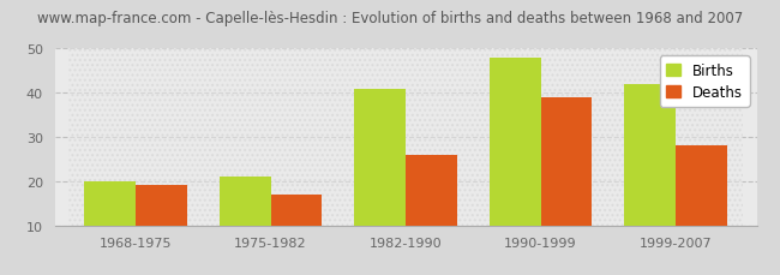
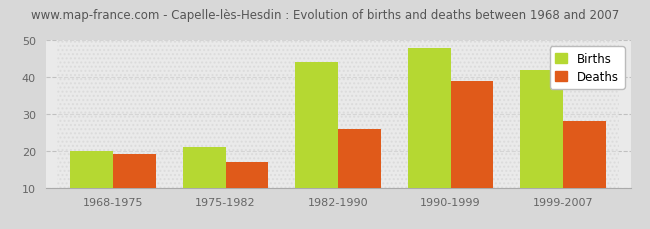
Births/1982-1990: 41 -> 44
